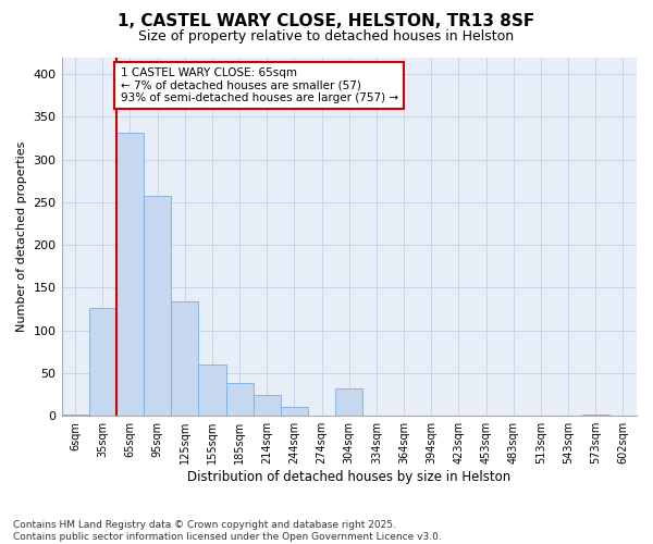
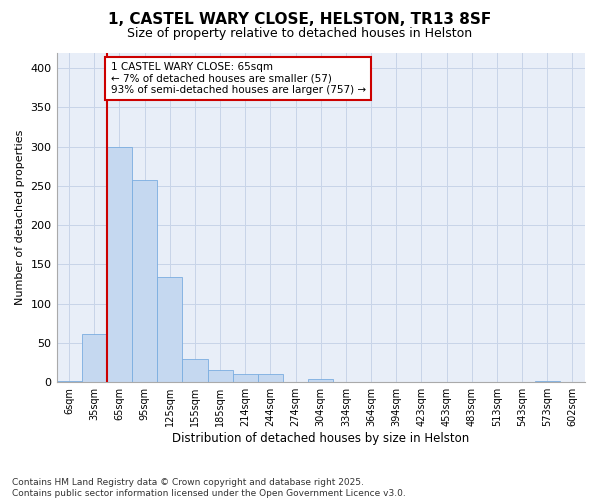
35sqm: 126 -> 62
65sqm: 332 -> 300
155sqm: 60 -> 30
185sqm: 38 -> 15
214sqm: 24 -> 10
304sqm: 32 -> 4
